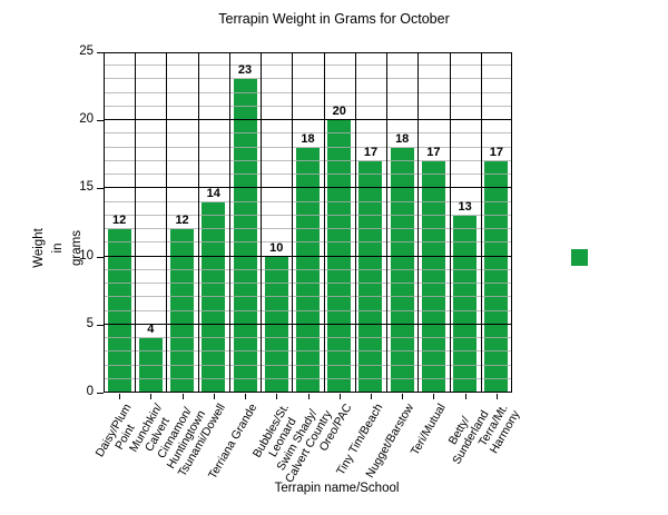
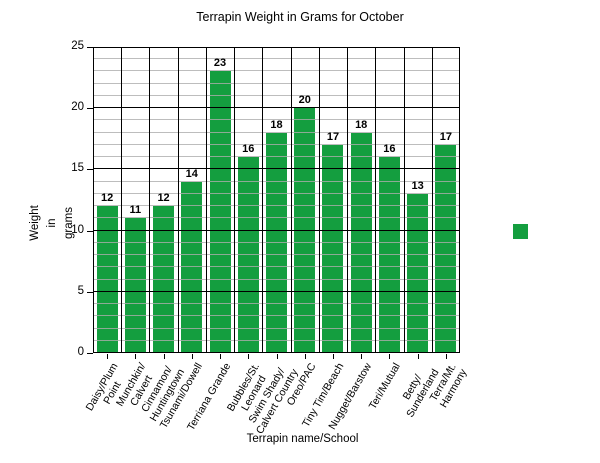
Munchkin/Calvert: 4 -> 11
Bubbles/St. Leonard: 10 -> 16
Teri/Mutual: 17 -> 16
